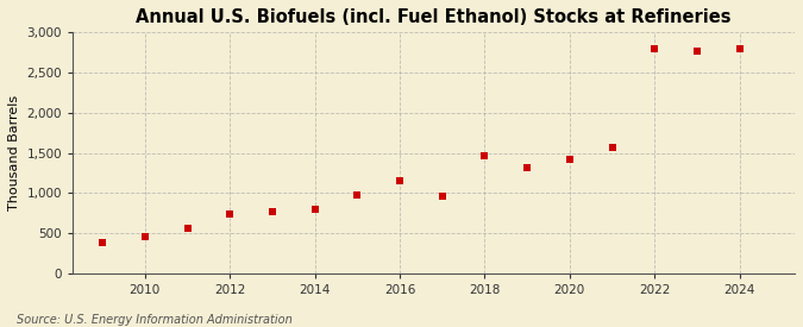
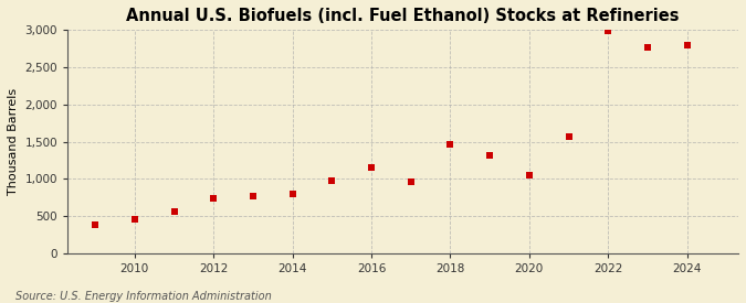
2020: 1,420 -> 1,050
2022: 2,800 -> 2,990
